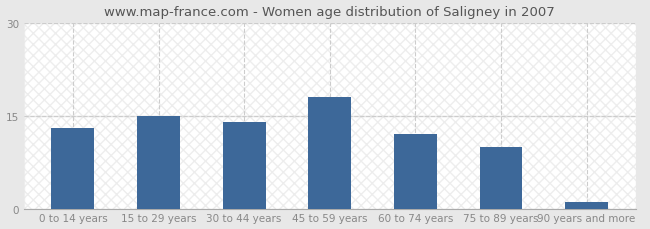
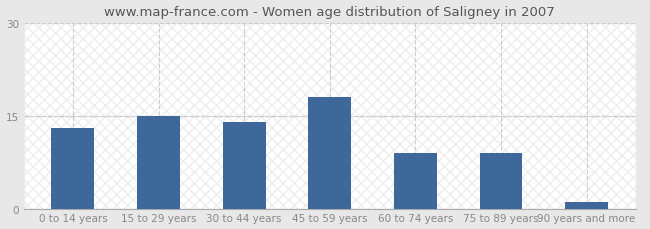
60 to 74 years: 12 -> 9
75 to 89 years: 10 -> 9
